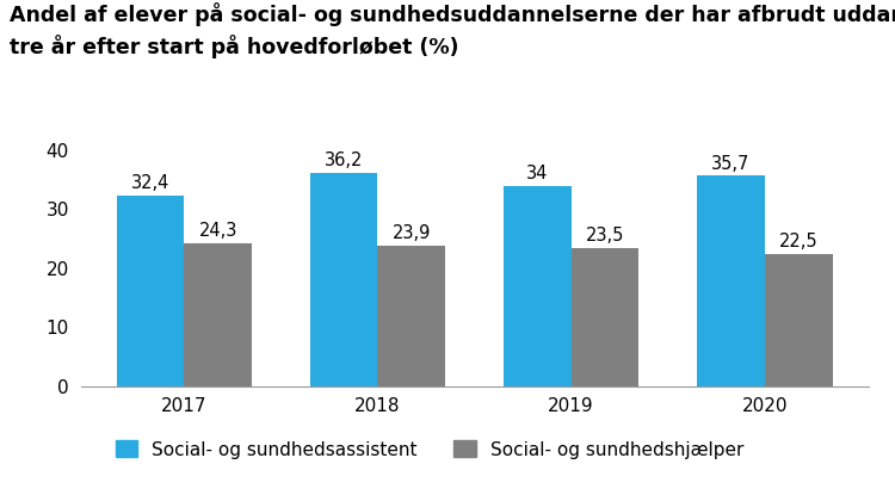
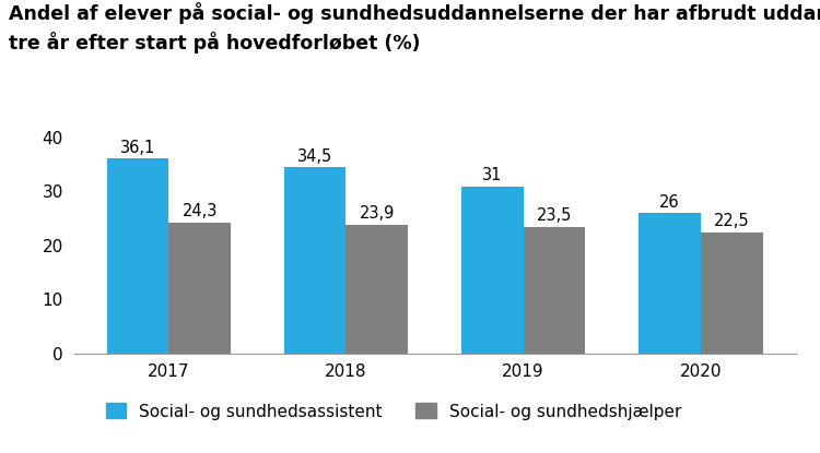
Social- og sundhedsassistent/2017: 32,4 -> 36,1
Social- og sundhedsassistent/2018: 36,2 -> 34,5
Social- og sundhedsassistent/2019: 34 -> 31
Social- og sundhedsassistent/2020: 35,7 -> 26
